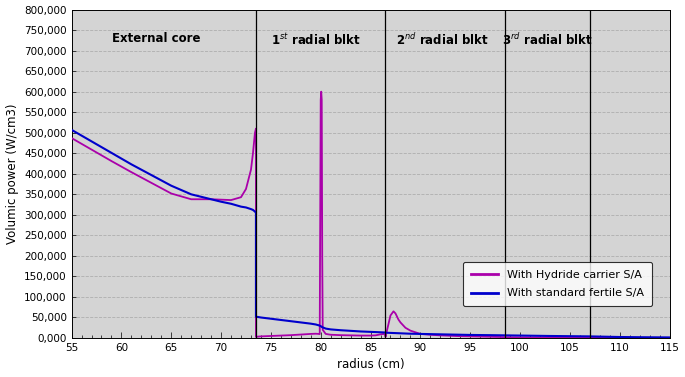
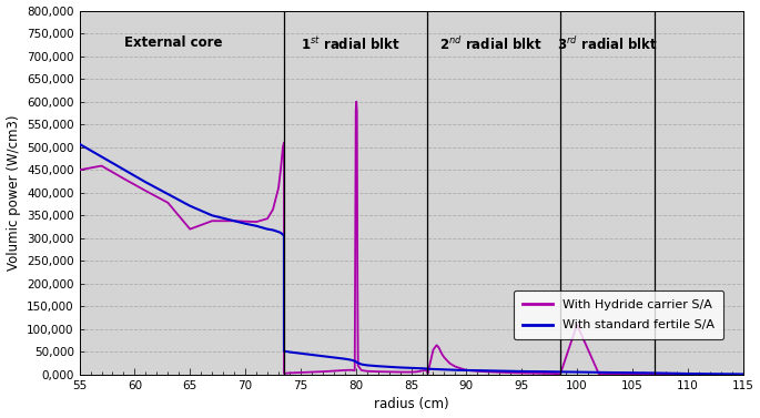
With Hydride carrier S/A/55: 487,000 -> 450,000
With Hydride carrier S/A/65: 352,000 -> 320,000
With Hydride carrier S/A/100: 2,000 -> 110,000
